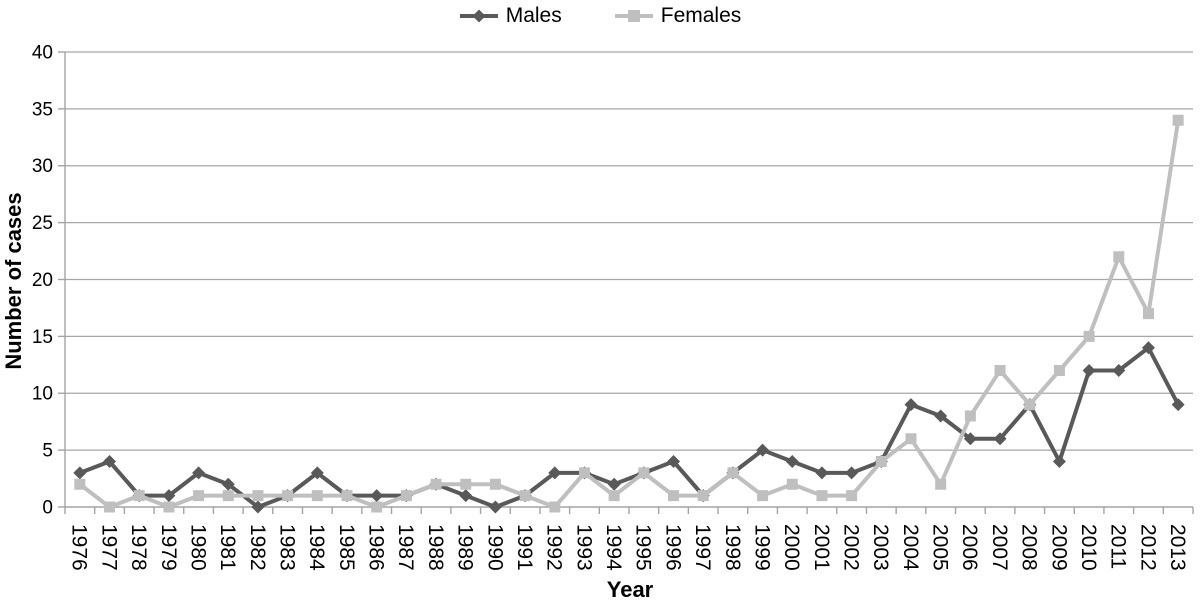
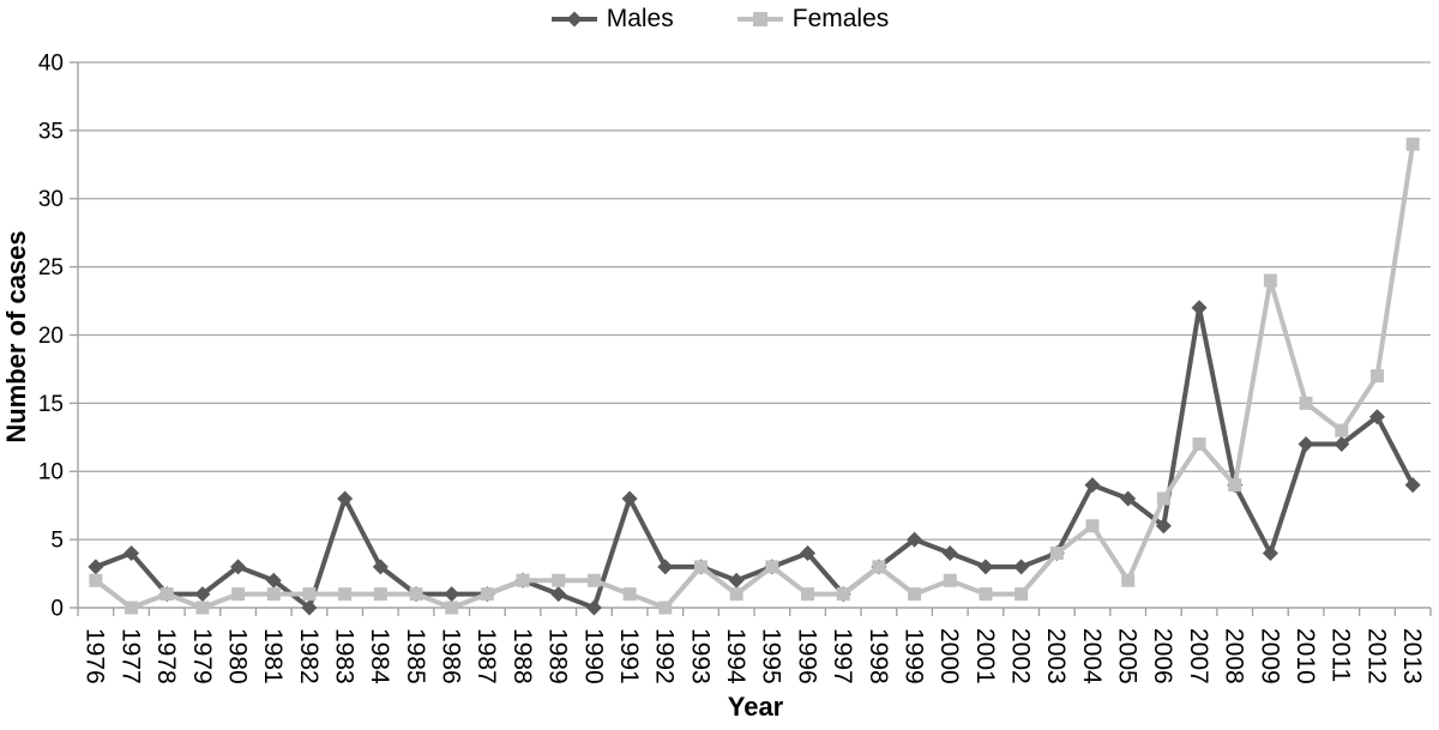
Males/1983: 1 -> 8
Males/1991: 1 -> 8
Males/2007: 6 -> 22
Females/2009: 12 -> 24
Females/2011: 22 -> 13
